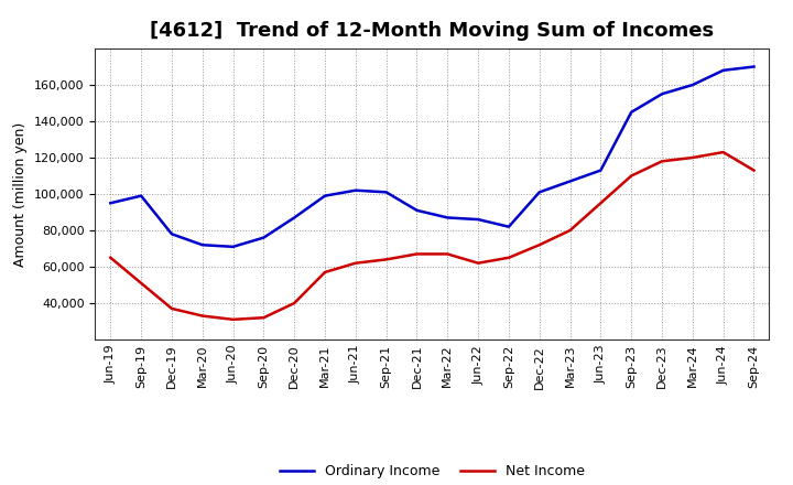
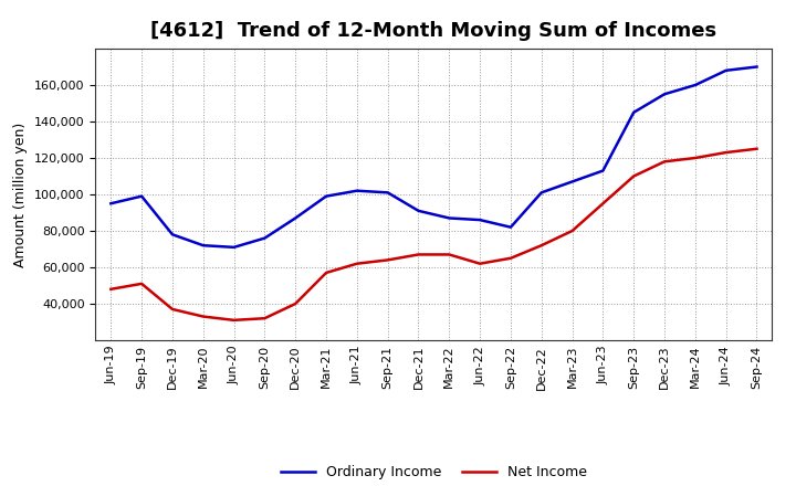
Net Income/Jun-19: 65,000 -> 48,000
Net Income/Sep-24: 113,000 -> 125,000
